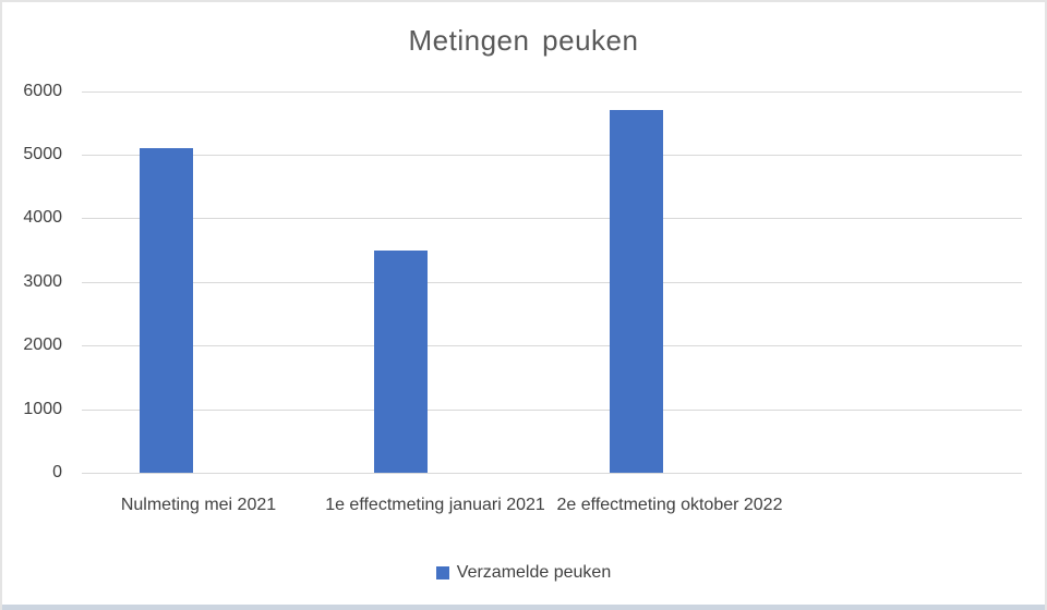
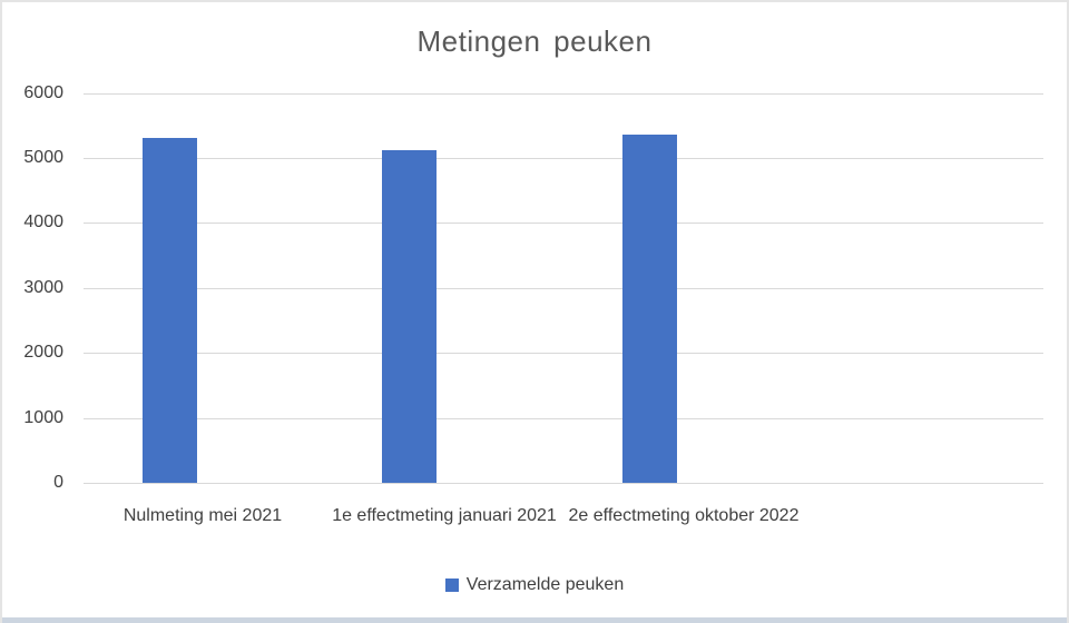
Nulmeting mei 2021: 5100 -> 5300
1e effectmeting januari 2021: 3500 -> 5100
2e effectmeting oktober 2022: 5700 -> 5400
